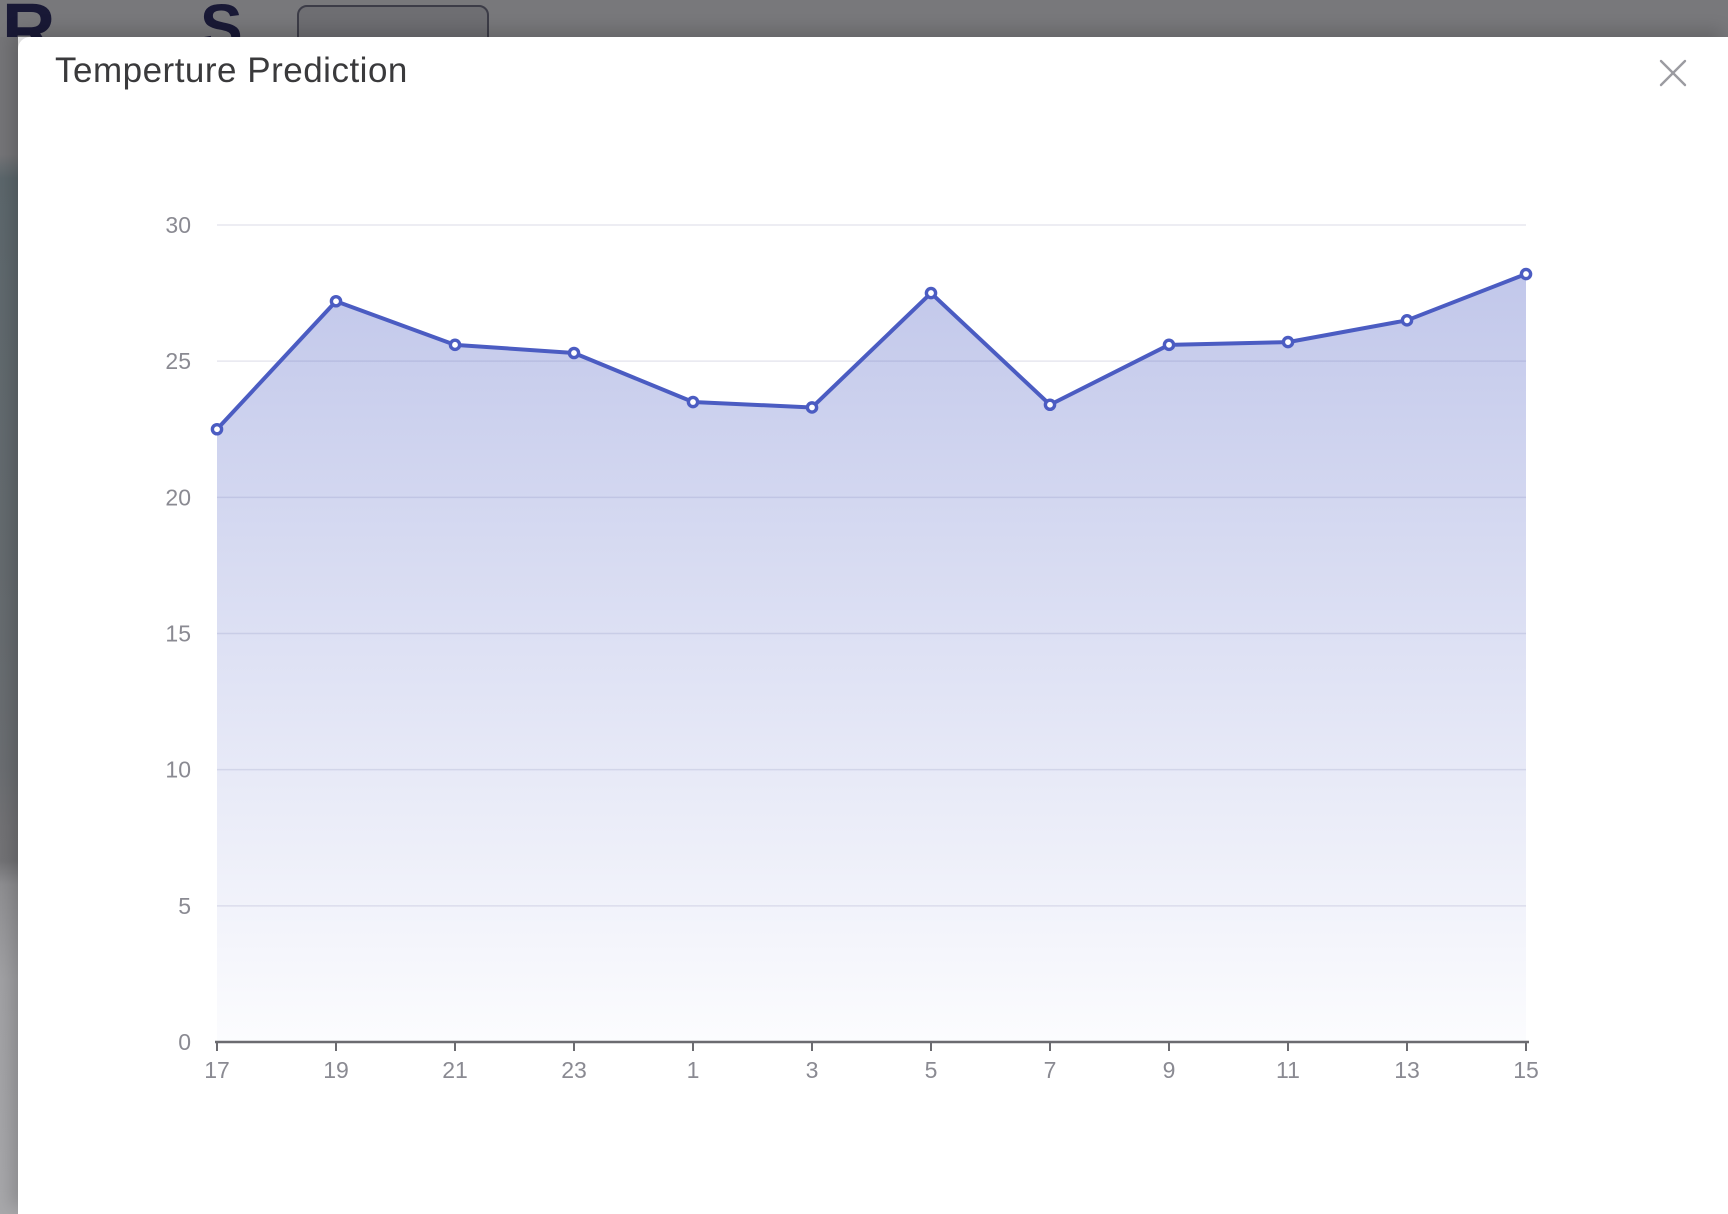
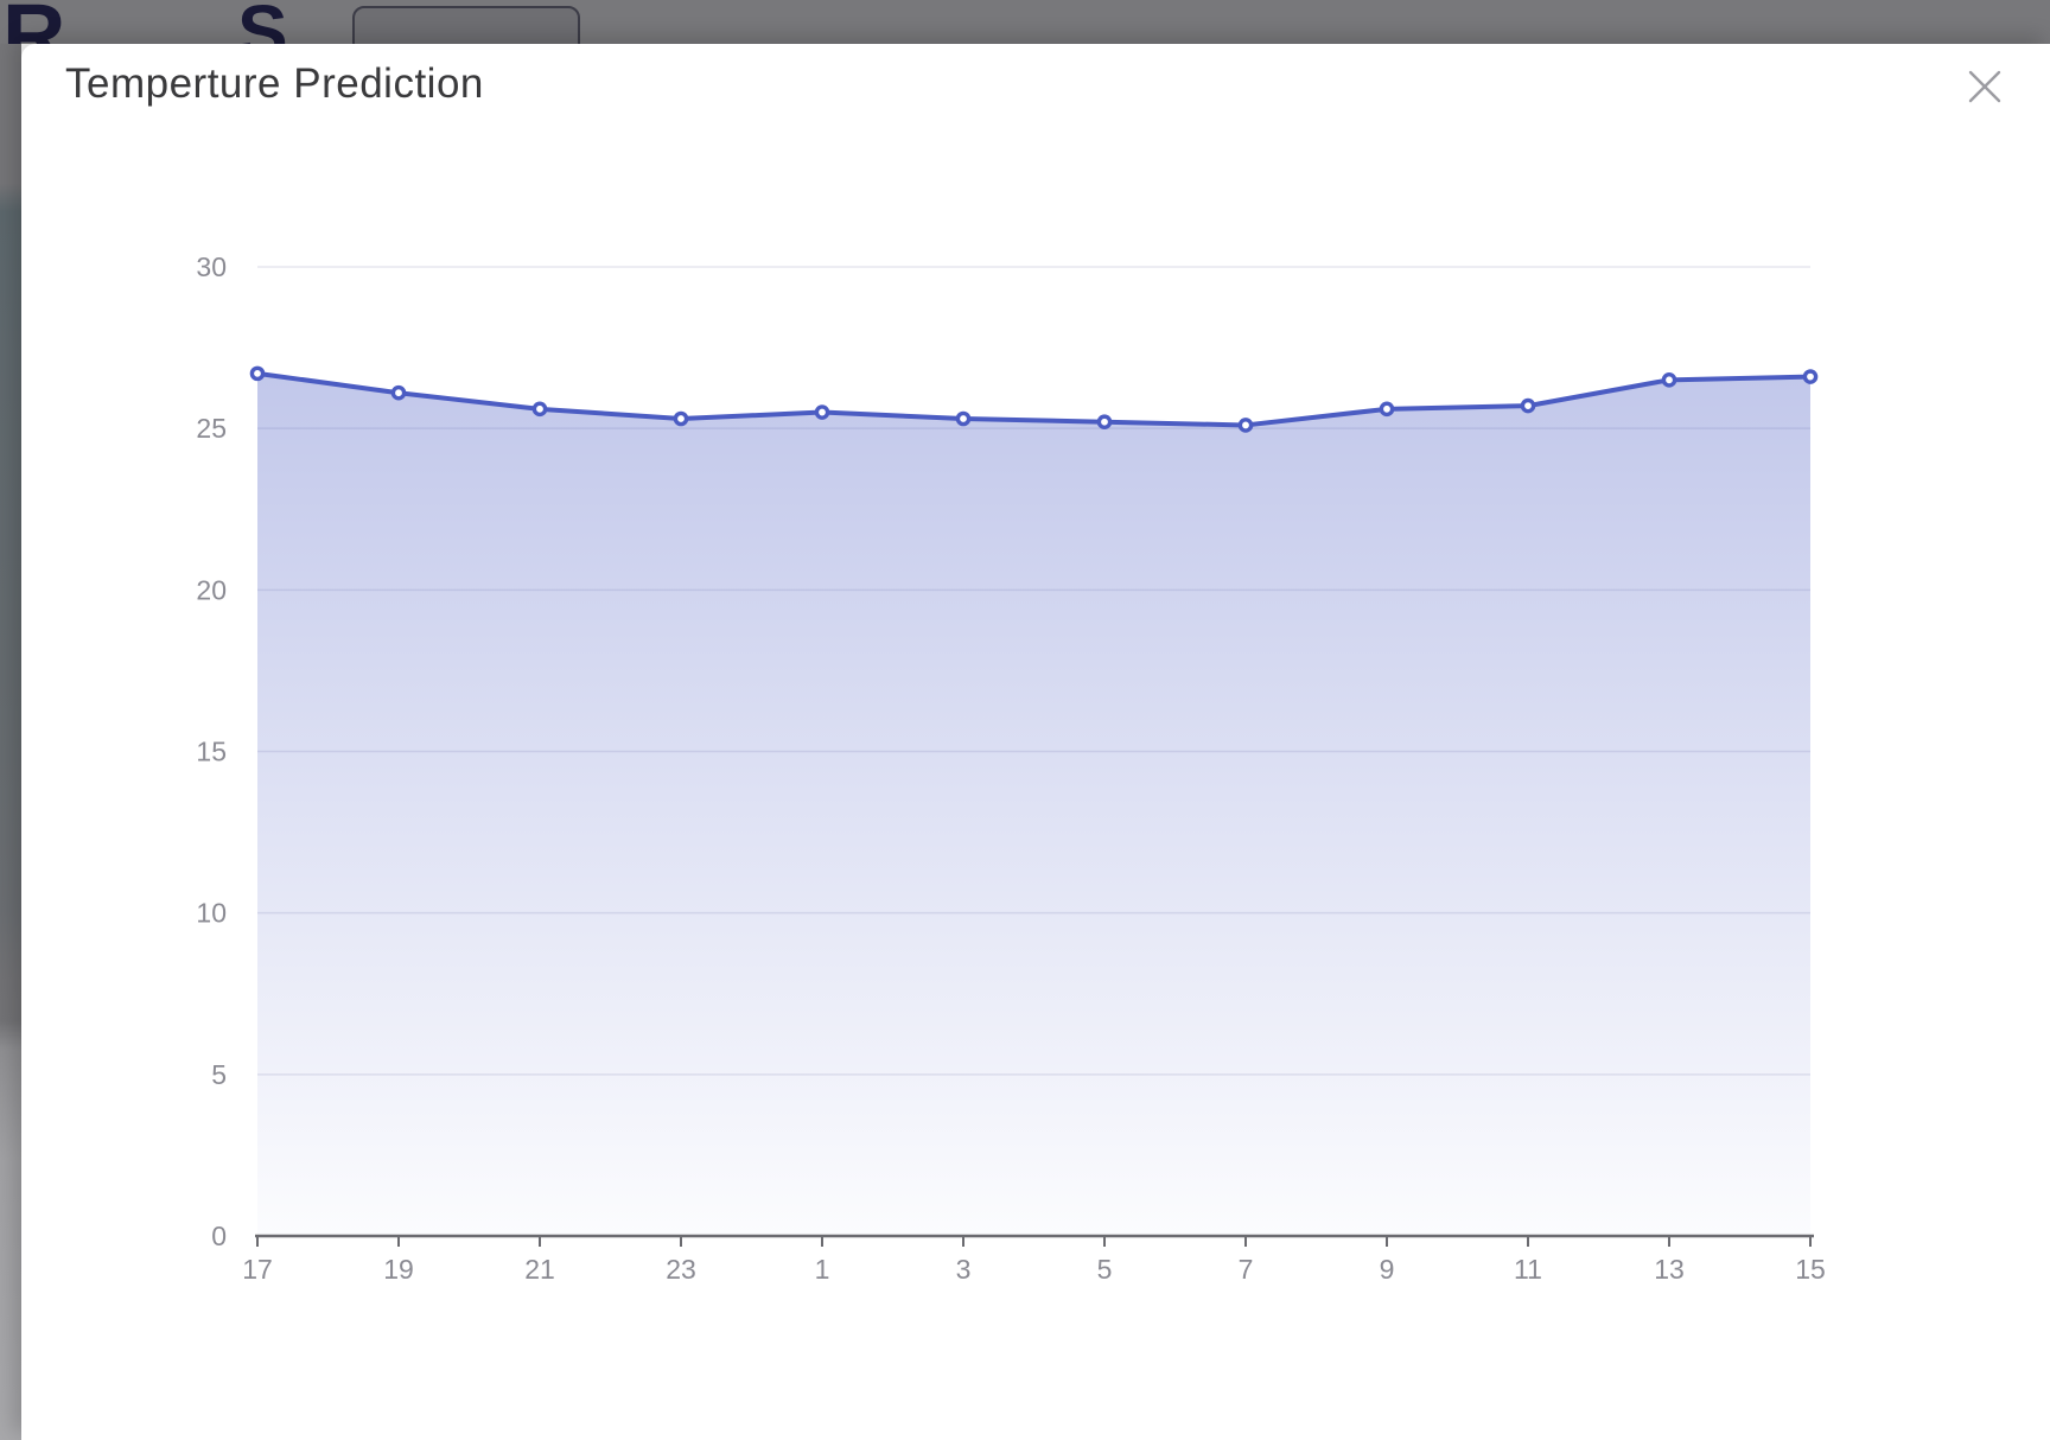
17: 22.5 -> 26.7
19: 27.2 -> 26.1
1: 23.5 -> 25.5
3: 23.3 -> 25.3
5: 27.5 -> 25.2
7: 23.4 -> 25.1
15: 28.2 -> 26.6
